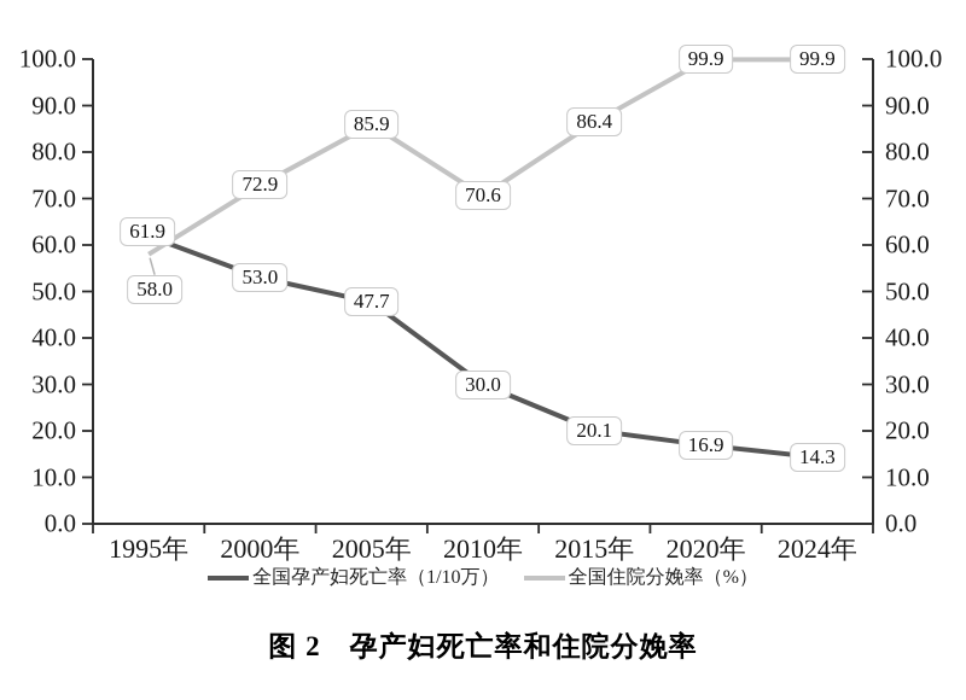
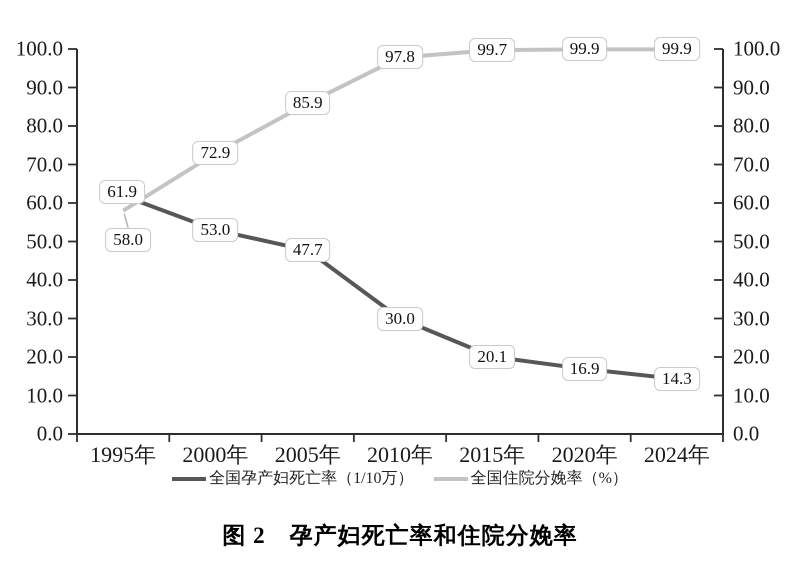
全国住院分娩率（%）/2010年: 70.6 -> 97.8
全国住院分娩率（%）/2015年: 86.4 -> 99.7
